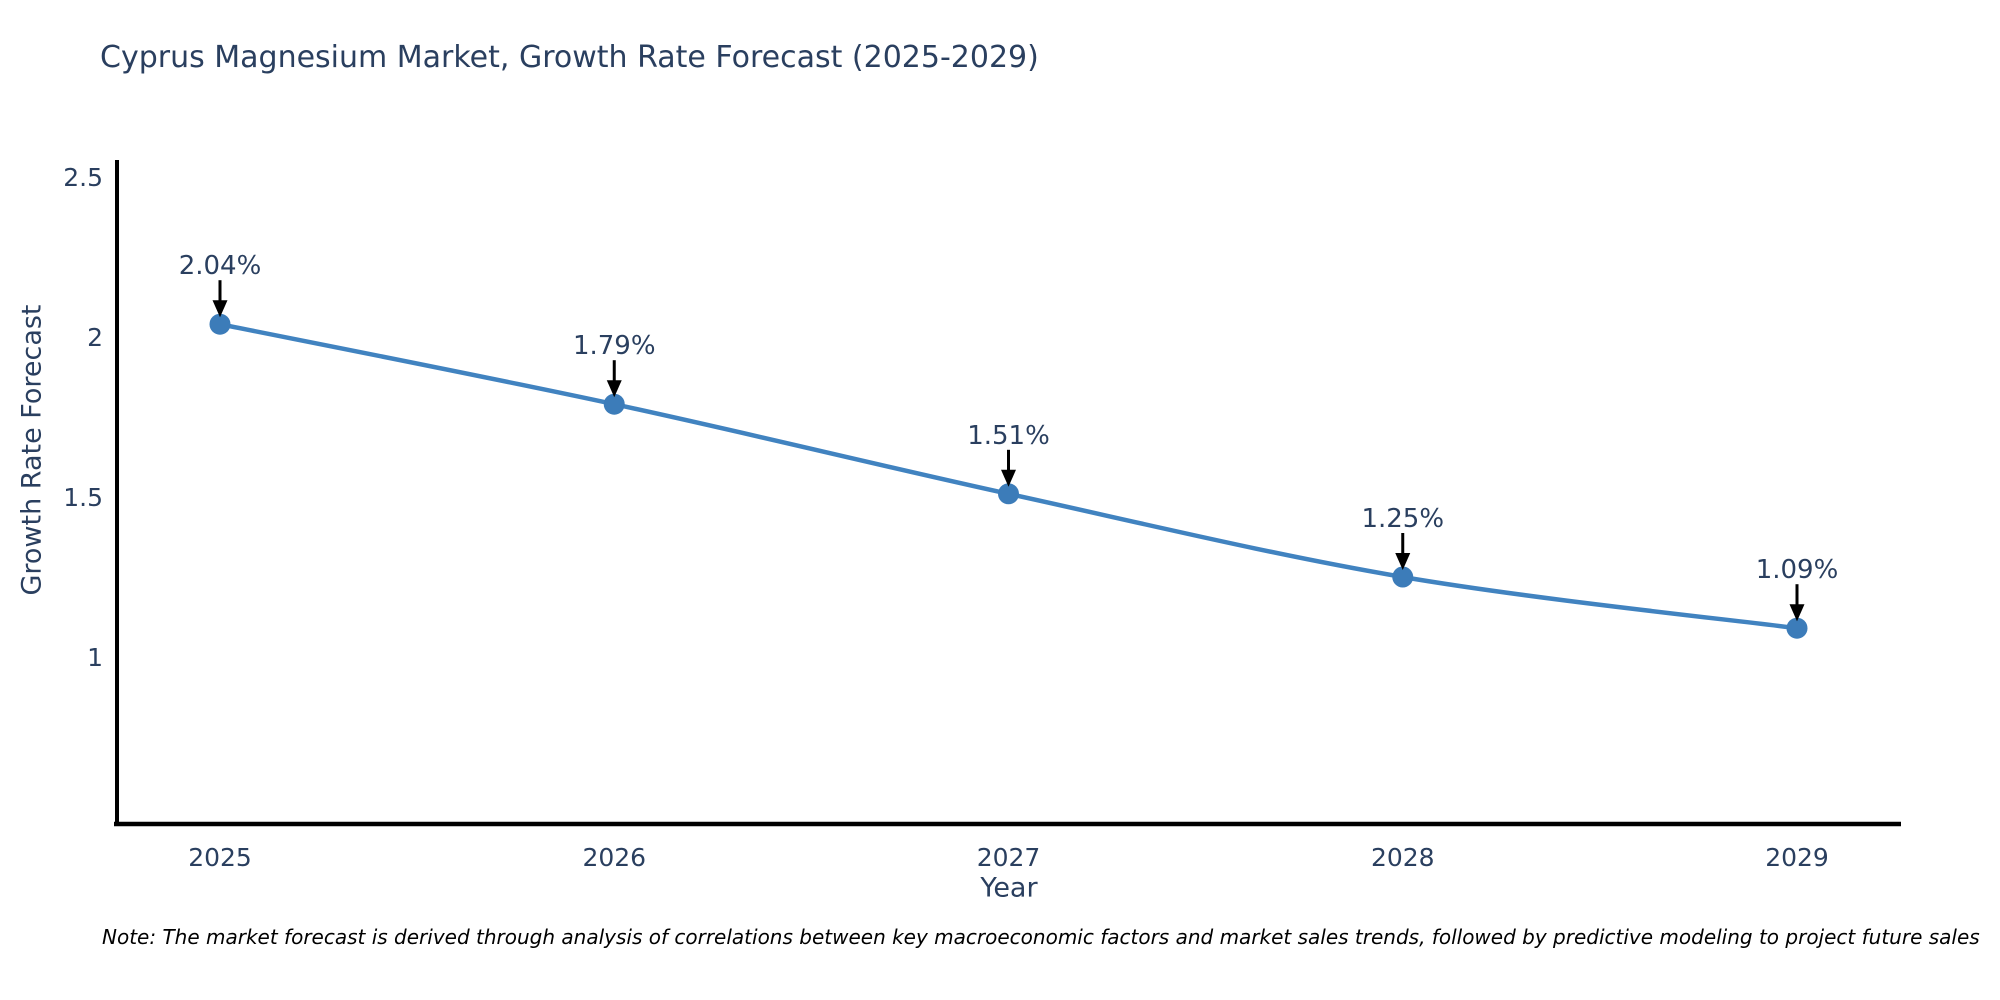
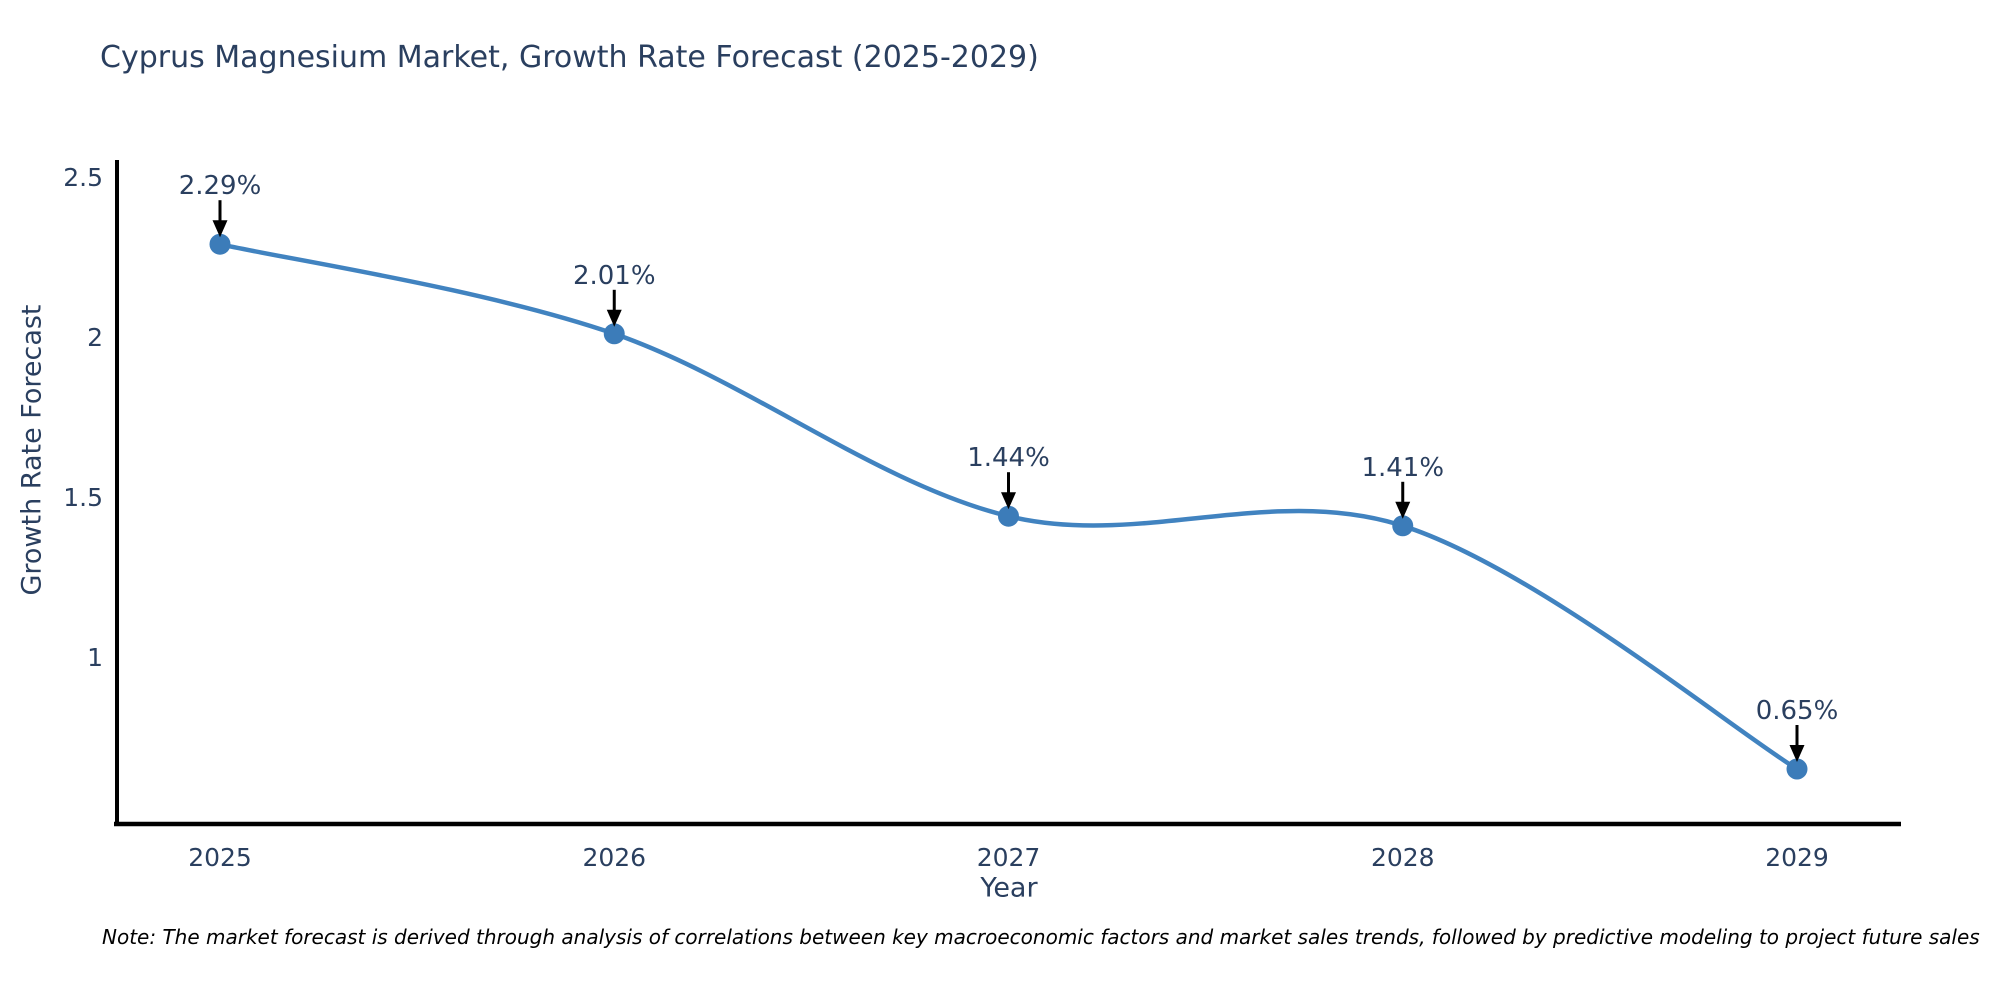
2025: 2.04% -> 2.29%
2026: 1.79% -> 2.01%
2027: 1.51% -> 1.44%
2028: 1.25% -> 1.41%
2029: 1.09% -> 0.65%
